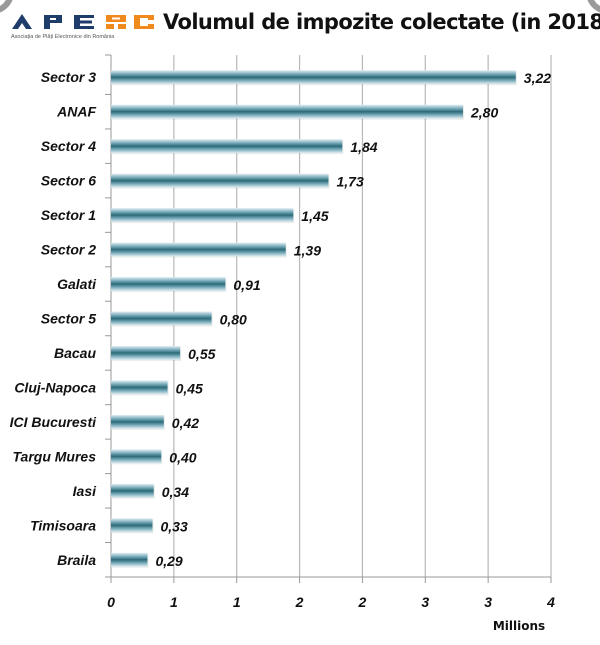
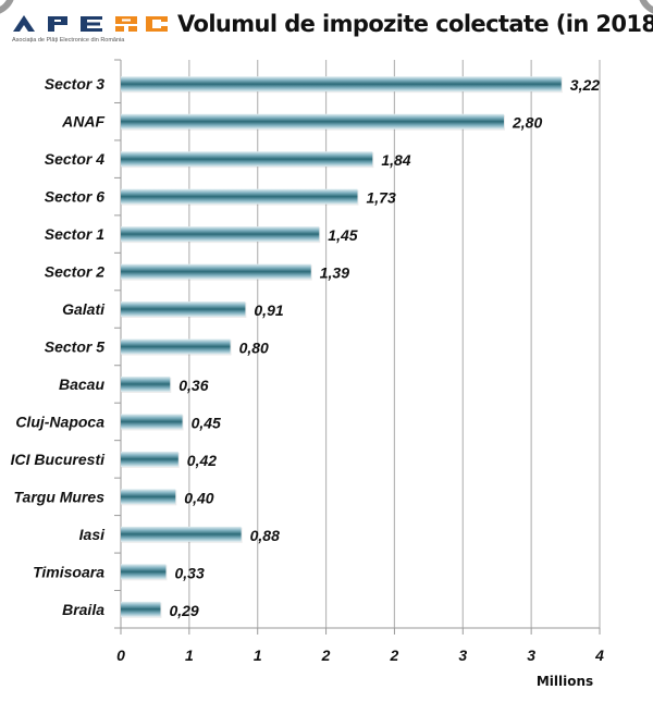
Bacau: 0,55 -> 0,36
Iasi: 0,34 -> 0,88
